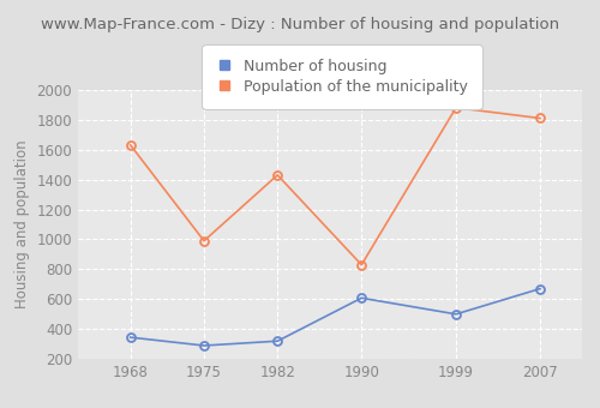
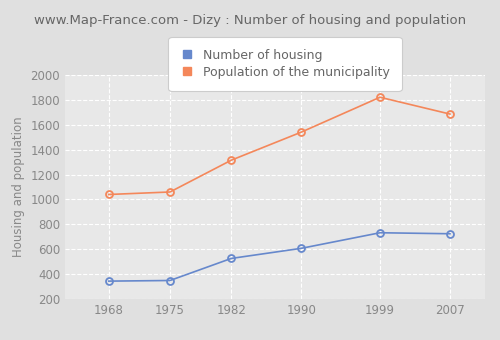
Population of the municipality/1968: 1630 -> 1040
Number of housing/1975: 290 -> 350
Population of the municipality/1975: 990 -> 1060
Number of housing/1982: 320 -> 530
Population of the municipality/1982: 1430 -> 1320
Population of the municipality/1990: 830 -> 1540
Number of housing/1999: 500 -> 730
Population of the municipality/1999: 1880 -> 1820
Number of housing/2007: 670 -> 720
Population of the municipality/2007: 1810 -> 1680
